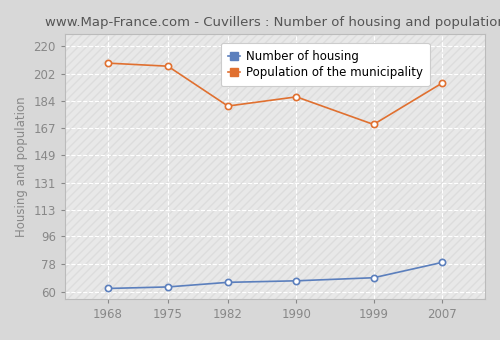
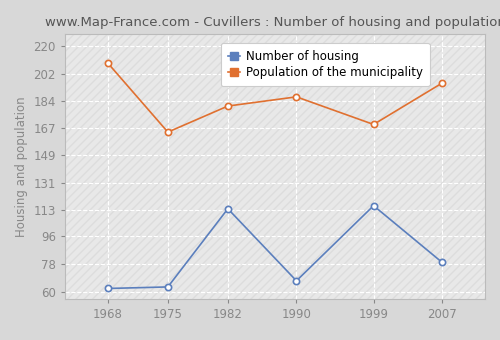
Population of the municipality/1975: 207 -> 164
Number of housing/1982: 66 -> 114
Number of housing/1999: 69 -> 116
